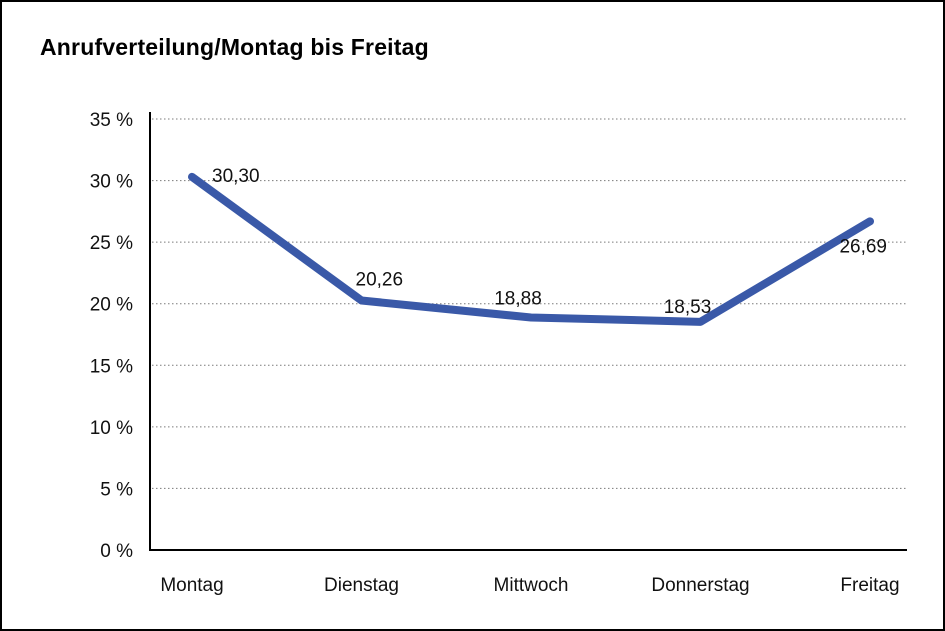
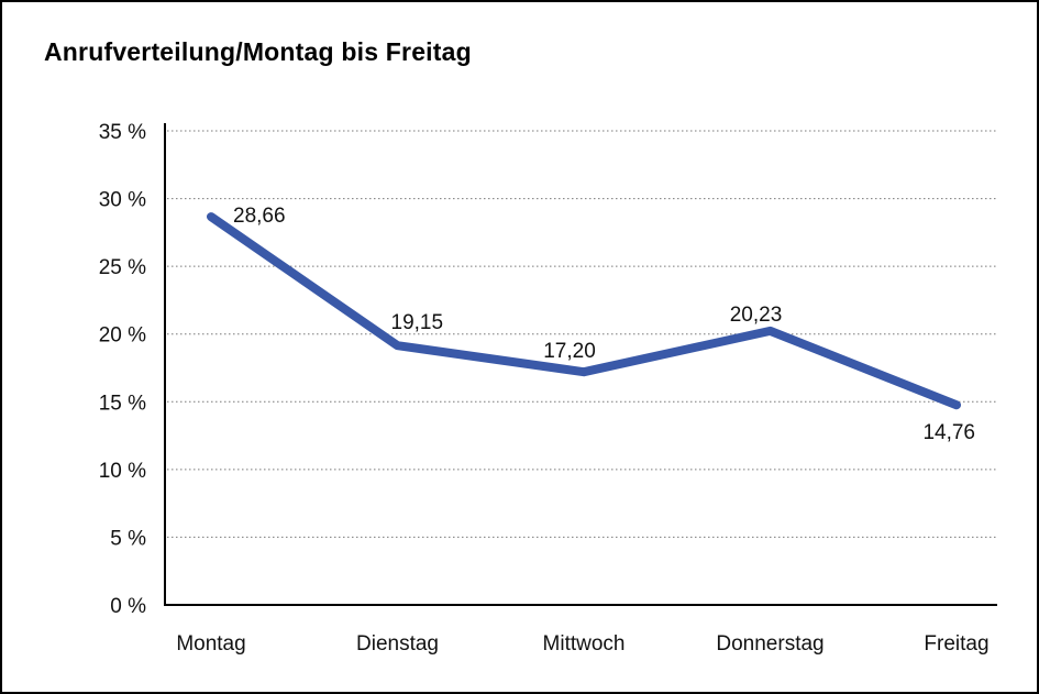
Montag: 30,30 -> 28,66
Dienstag: 20,26 -> 19,15
Mittwoch: 18,88 -> 17,20
Donnerstag: 18,53 -> 20,23
Freitag: 26,69 -> 14,76
